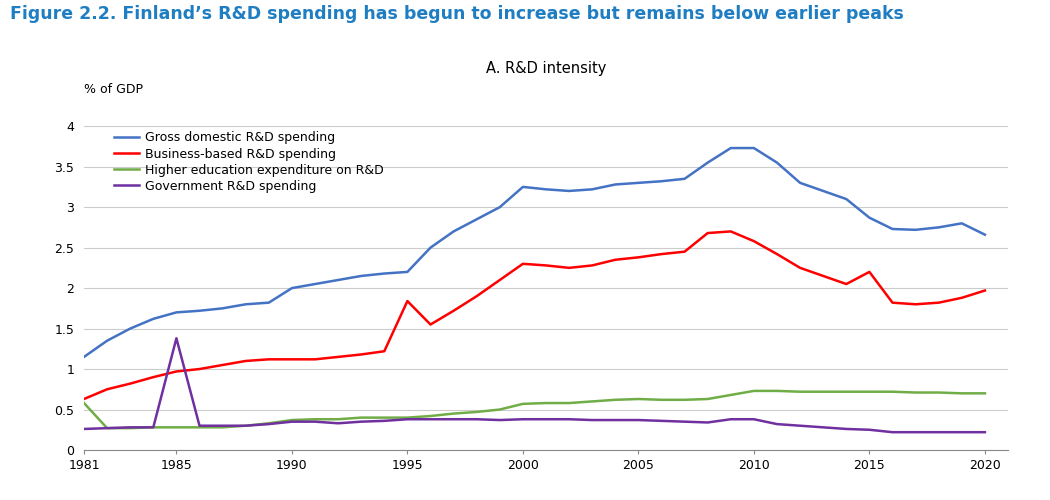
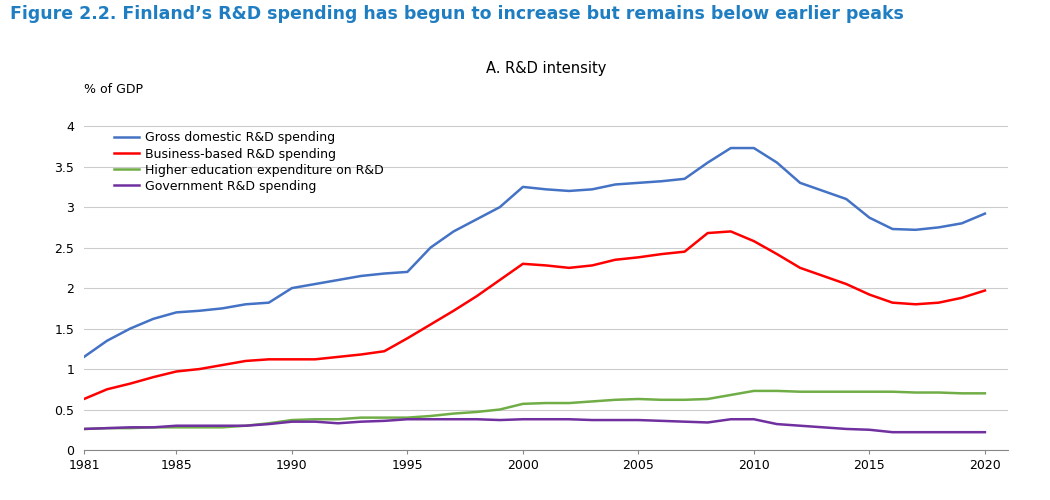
Higher education expenditure on R&D/1981: 0.58 -> 0.26
Government R&D spending/1985: 1.38 -> 0.30
Business-based R&D spending/1995: 1.84 -> 1.38
Business-based R&D spending/2015: 2.20 -> 1.92
Gross domestic R&D spending/2020: 2.66 -> 2.92
